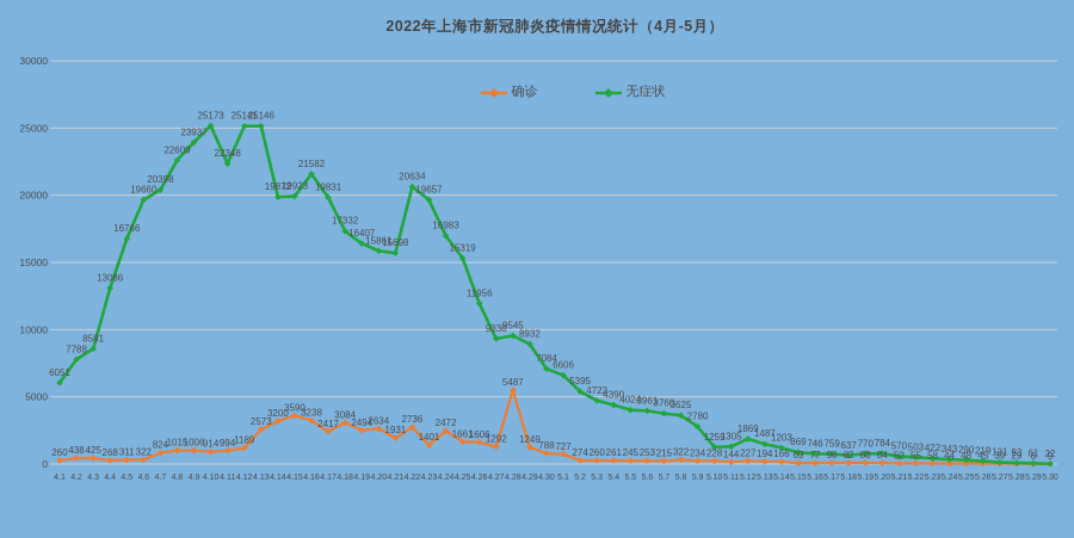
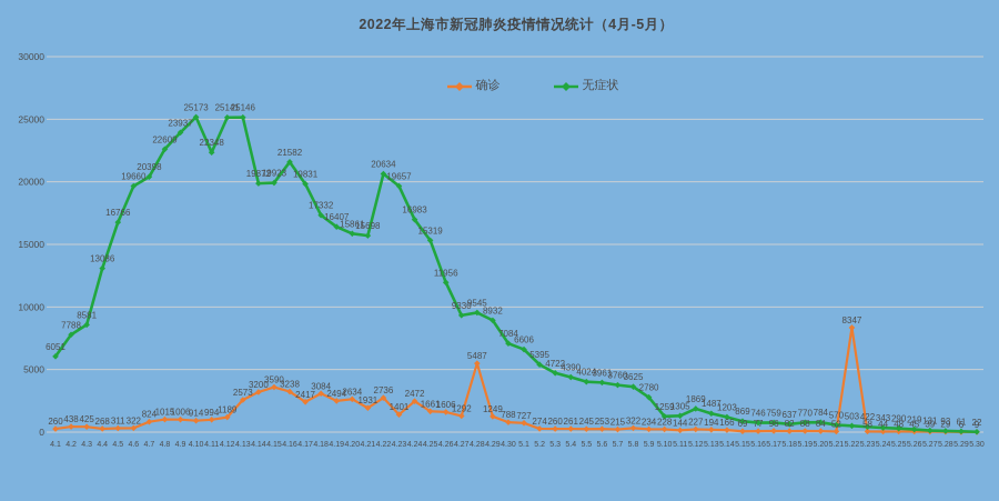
确诊/5.22: 55 -> 8347
